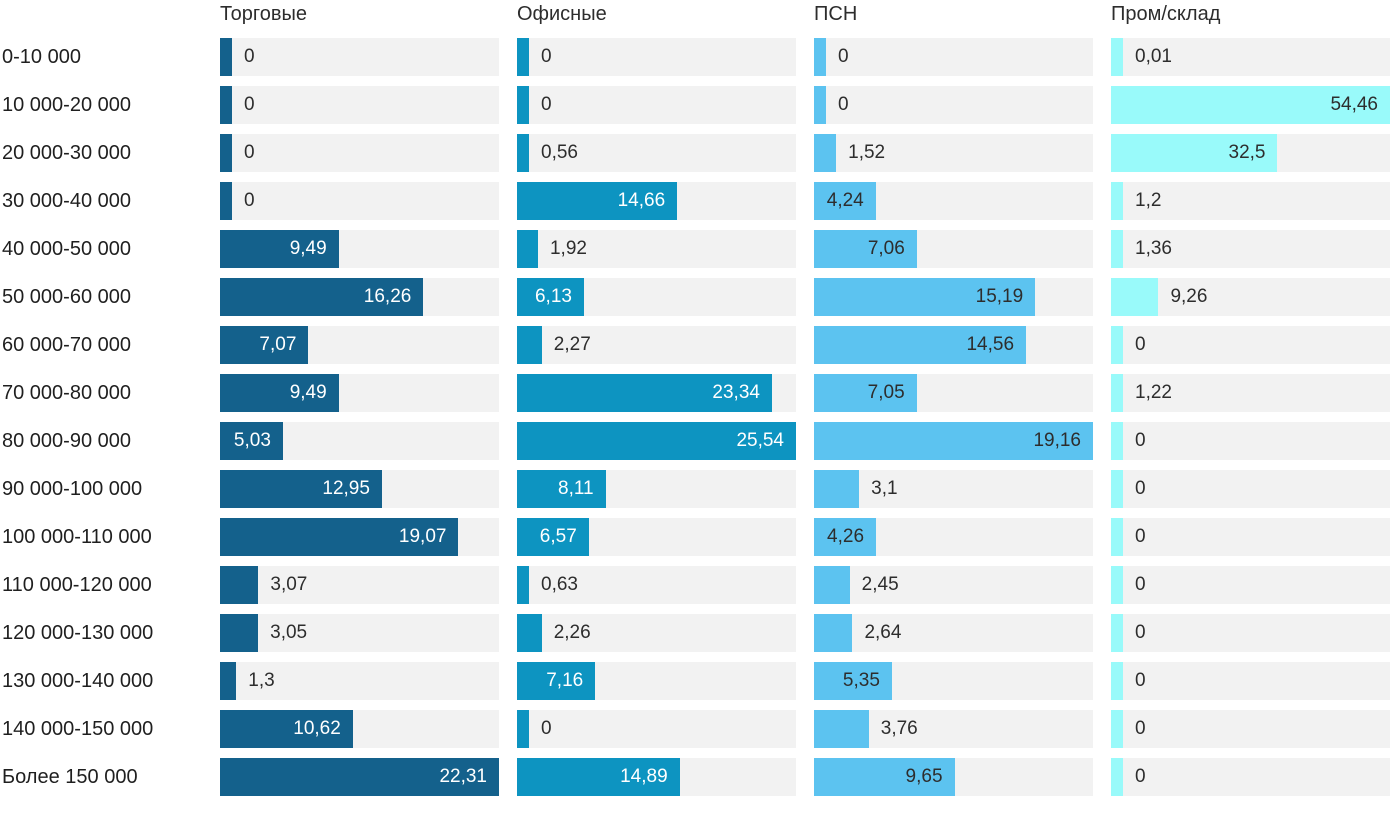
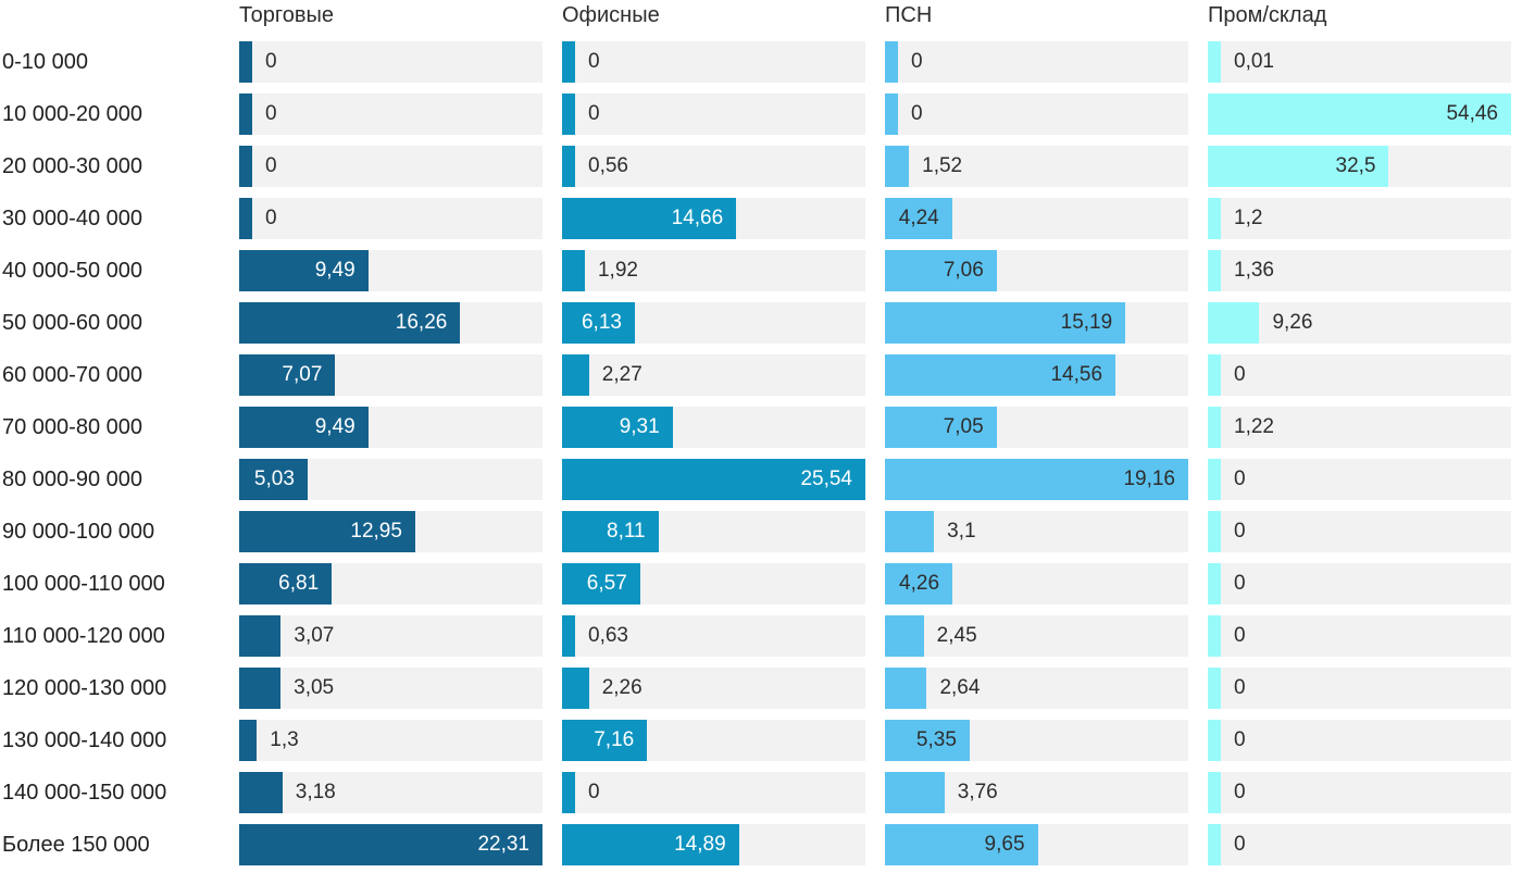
Офисные/70 000-80 000: 23,34 -> 9,31
Торговые/100 000-110 000: 19,07 -> 6,81
Торговые/140 000-150 000: 10,62 -> 3,18
